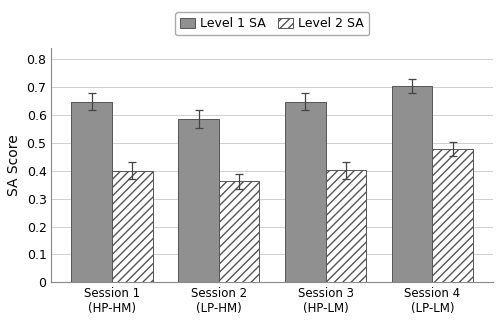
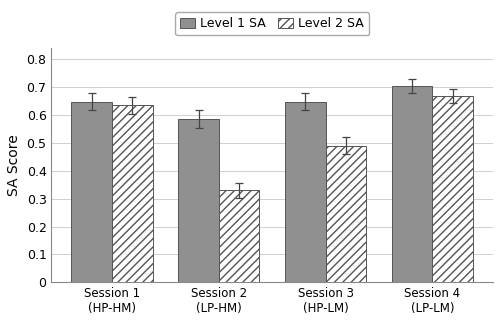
Level 2 SA/Session 1 (HP-HM): 0.400 -> 0.635
Level 2 SA/Session 2 (LP-HM): 0.362 -> 0.330
Level 2 SA/Session 3 (HP-LM): 0.402 -> 0.490
Level 2 SA/Session 4 (LP-LM): 0.480 -> 0.670
